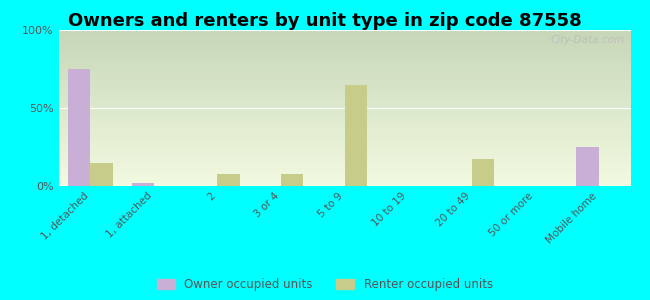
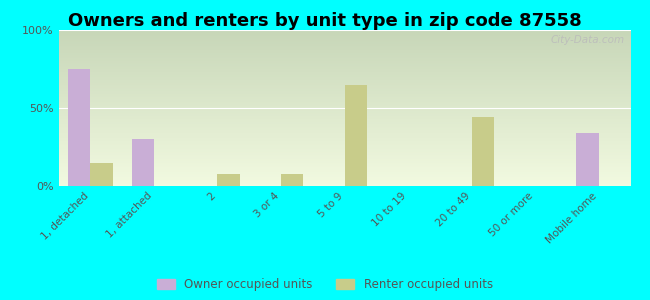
Owner occupied units/1, attached: 2% -> 30%
Renter occupied units/20 to 49: 17% -> 44%
Owner occupied units/Mobile home: 25% -> 34%
